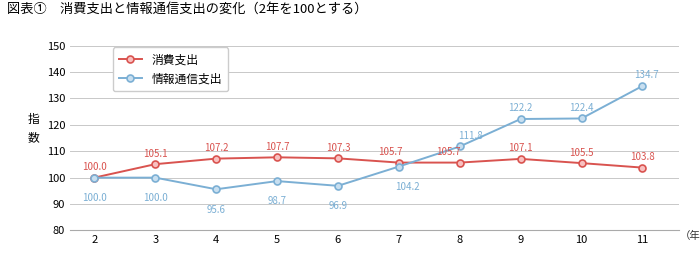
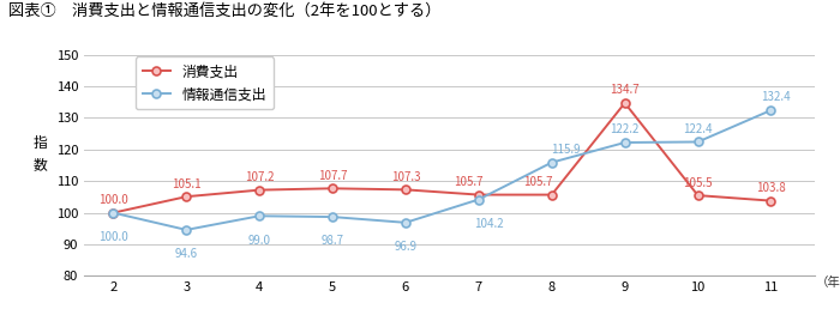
情報通信支出/3: 100.0 -> 94.6
情報通信支出/4: 95.6 -> 99.0
情報通信支出/8: 111.8 -> 115.9
消費支出/9: 107.1 -> 134.7
情報通信支出/11: 134.7 -> 132.4
